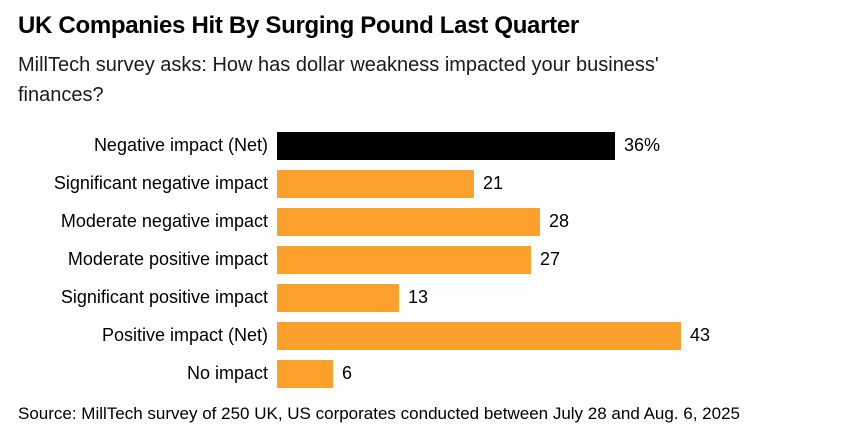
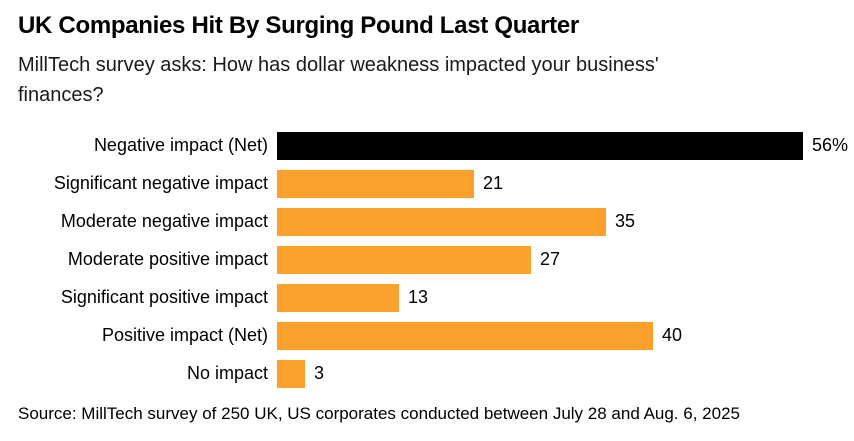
Negative impact (Net): 36% -> 56%
Moderate negative impact: 28 -> 35
Positive impact (Net): 43 -> 40
No impact: 6 -> 3
